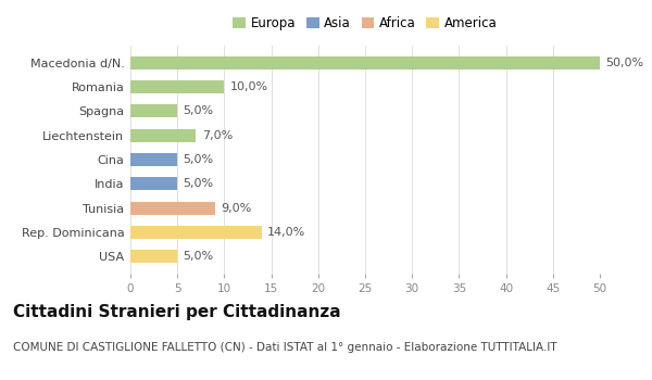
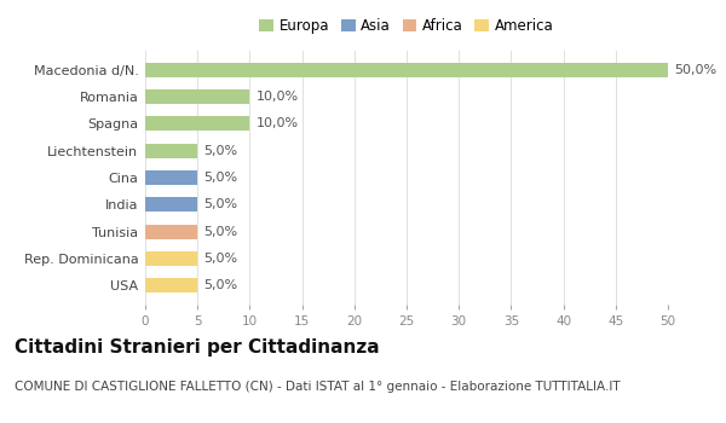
Spagna: 5,0% -> 10,0%
Liechtenstein: 7,0% -> 5,0%
Tunisia: 9,0% -> 5,0%
Rep. Dominicana: 14,0% -> 5,0%
